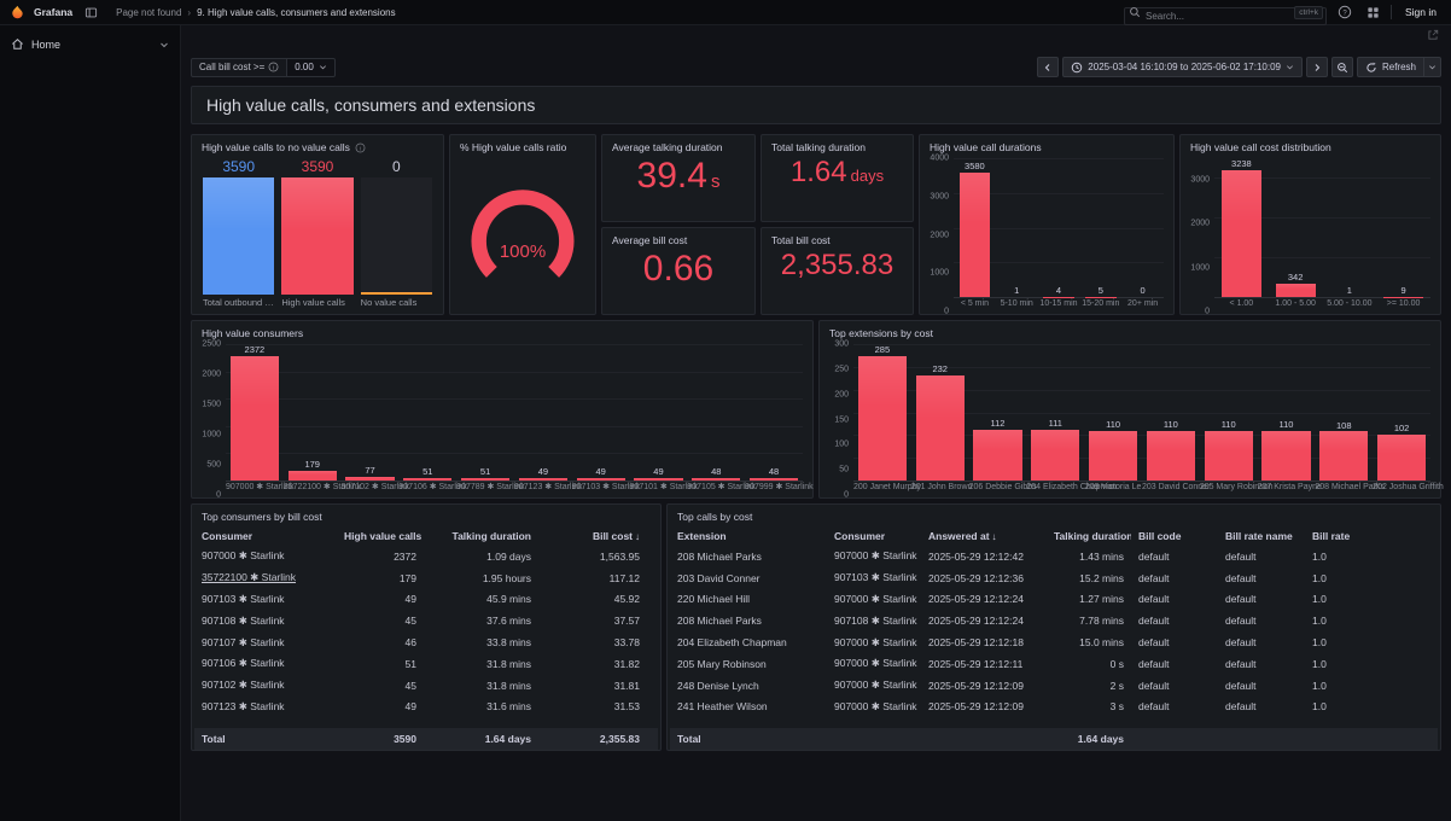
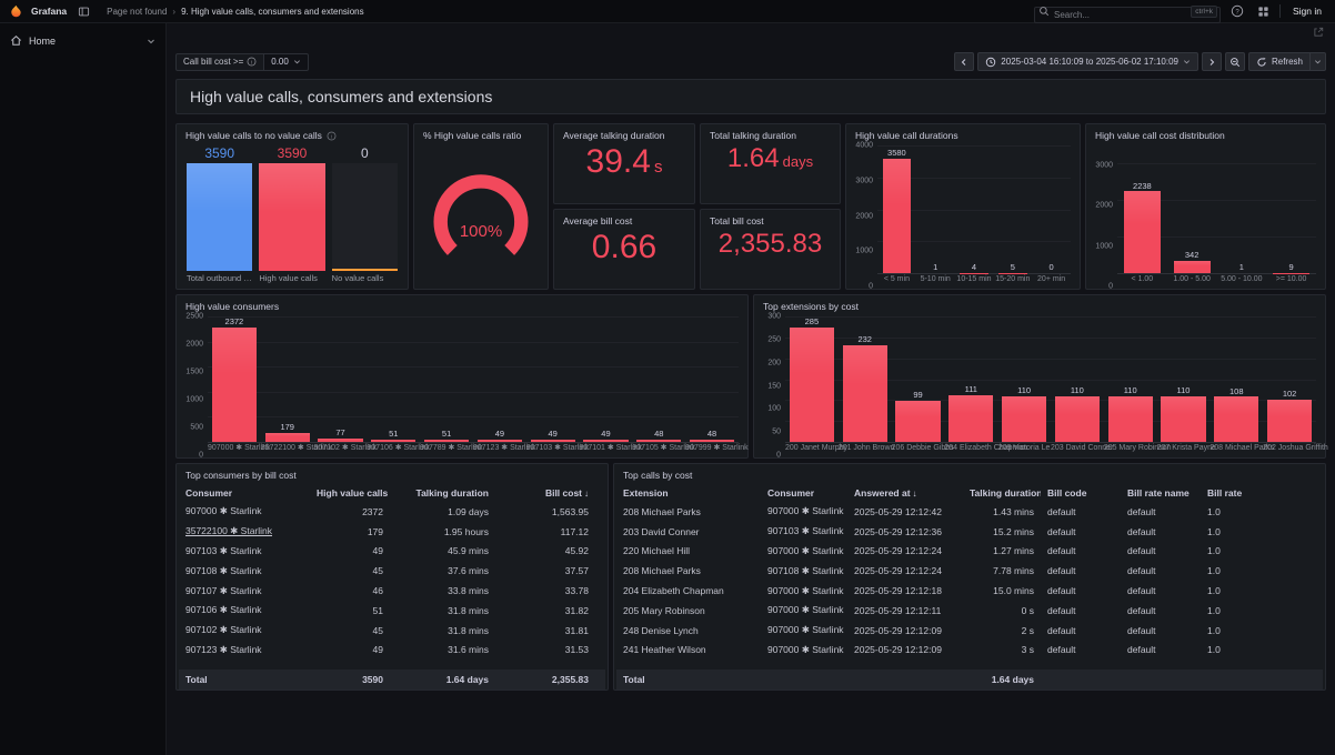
High value call cost distribution/< 1.00: 3238 -> 2238
Top extensions by cost/206 Debbie Gibbs: 112 -> 99
